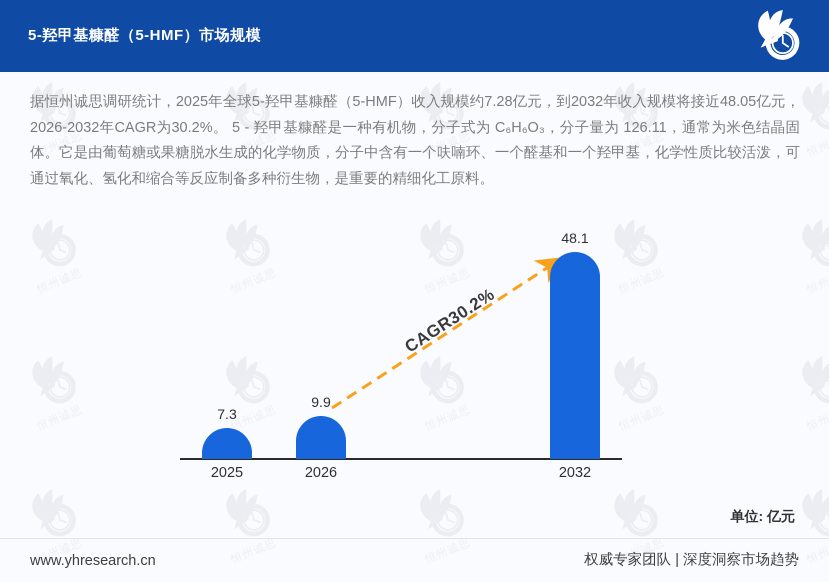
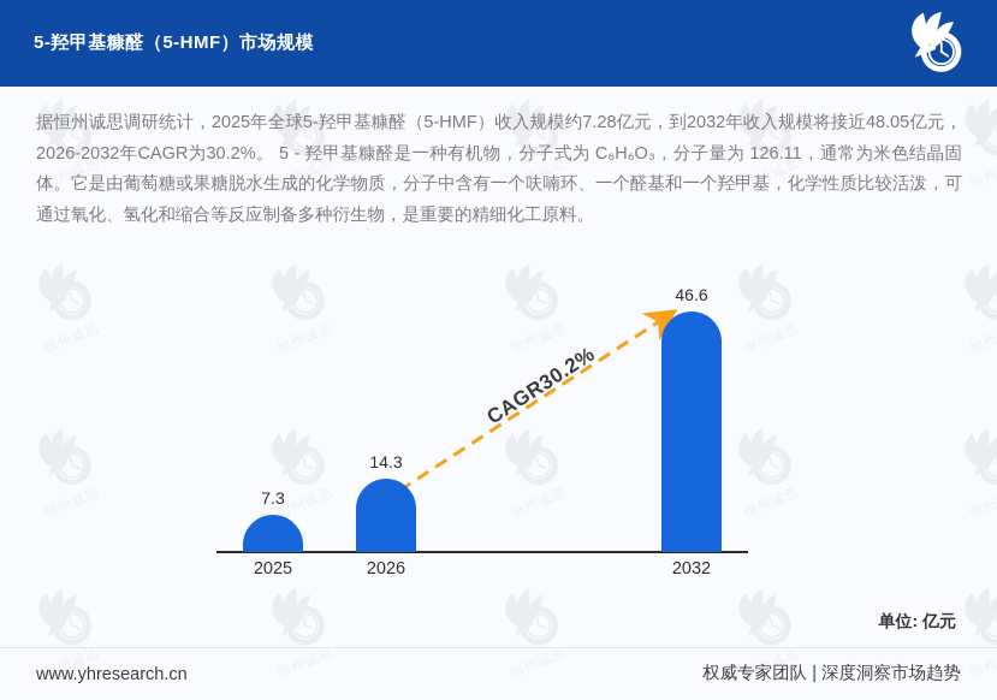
2026: 9.9 -> 14.3
2032: 48.1 -> 46.6
